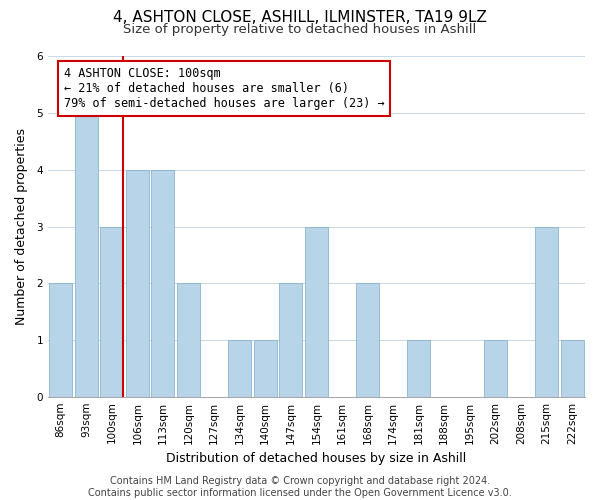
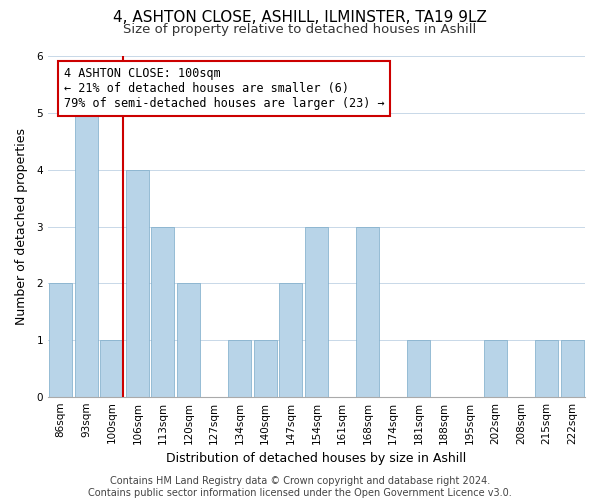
100sqm: 3 -> 1
113sqm: 4 -> 3
168sqm: 2 -> 3
215sqm: 3 -> 1
